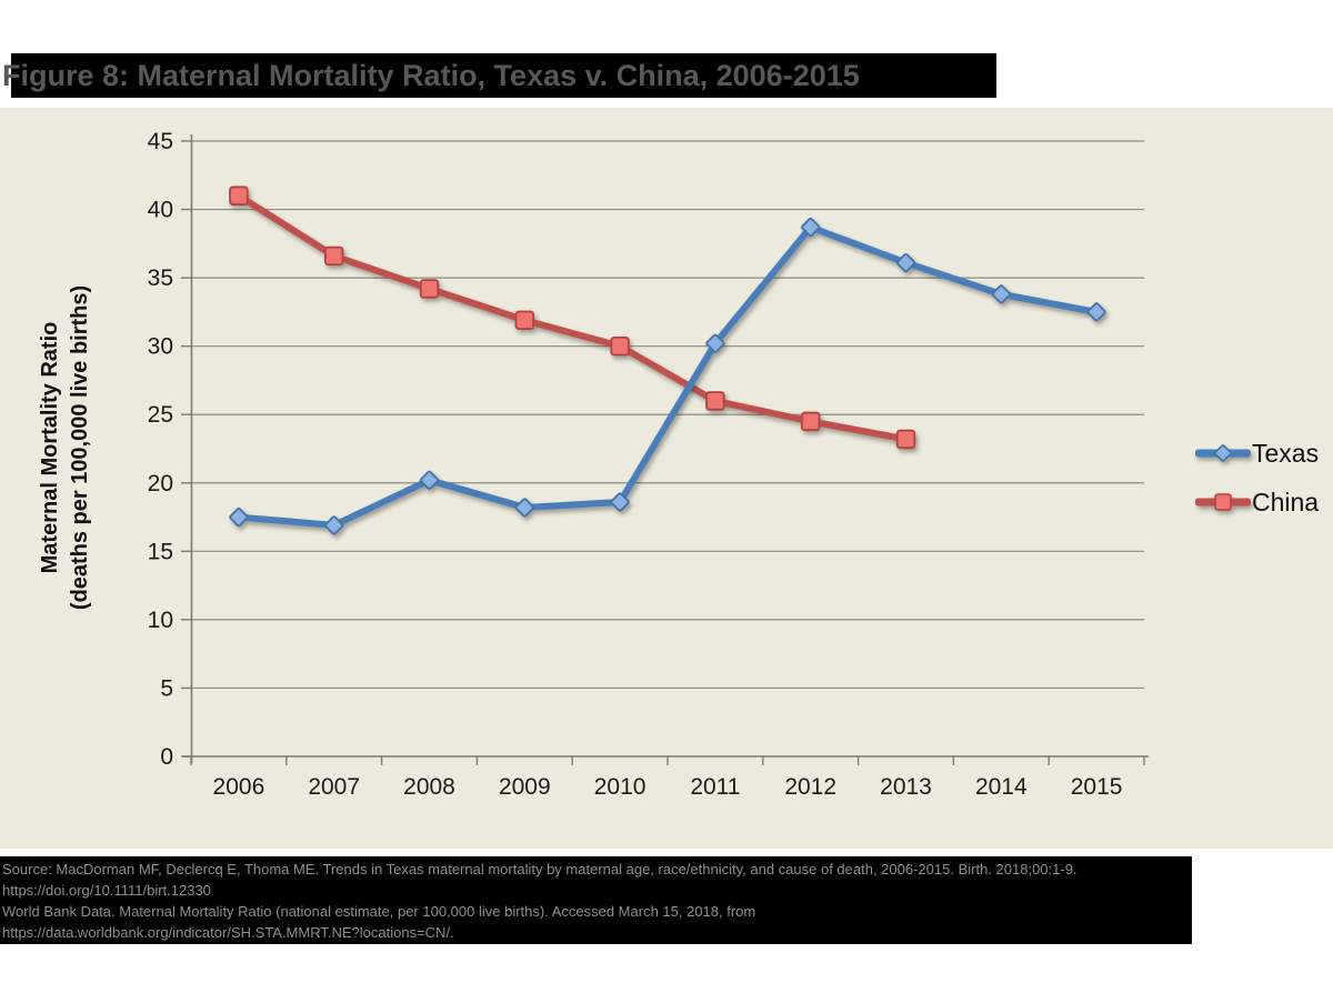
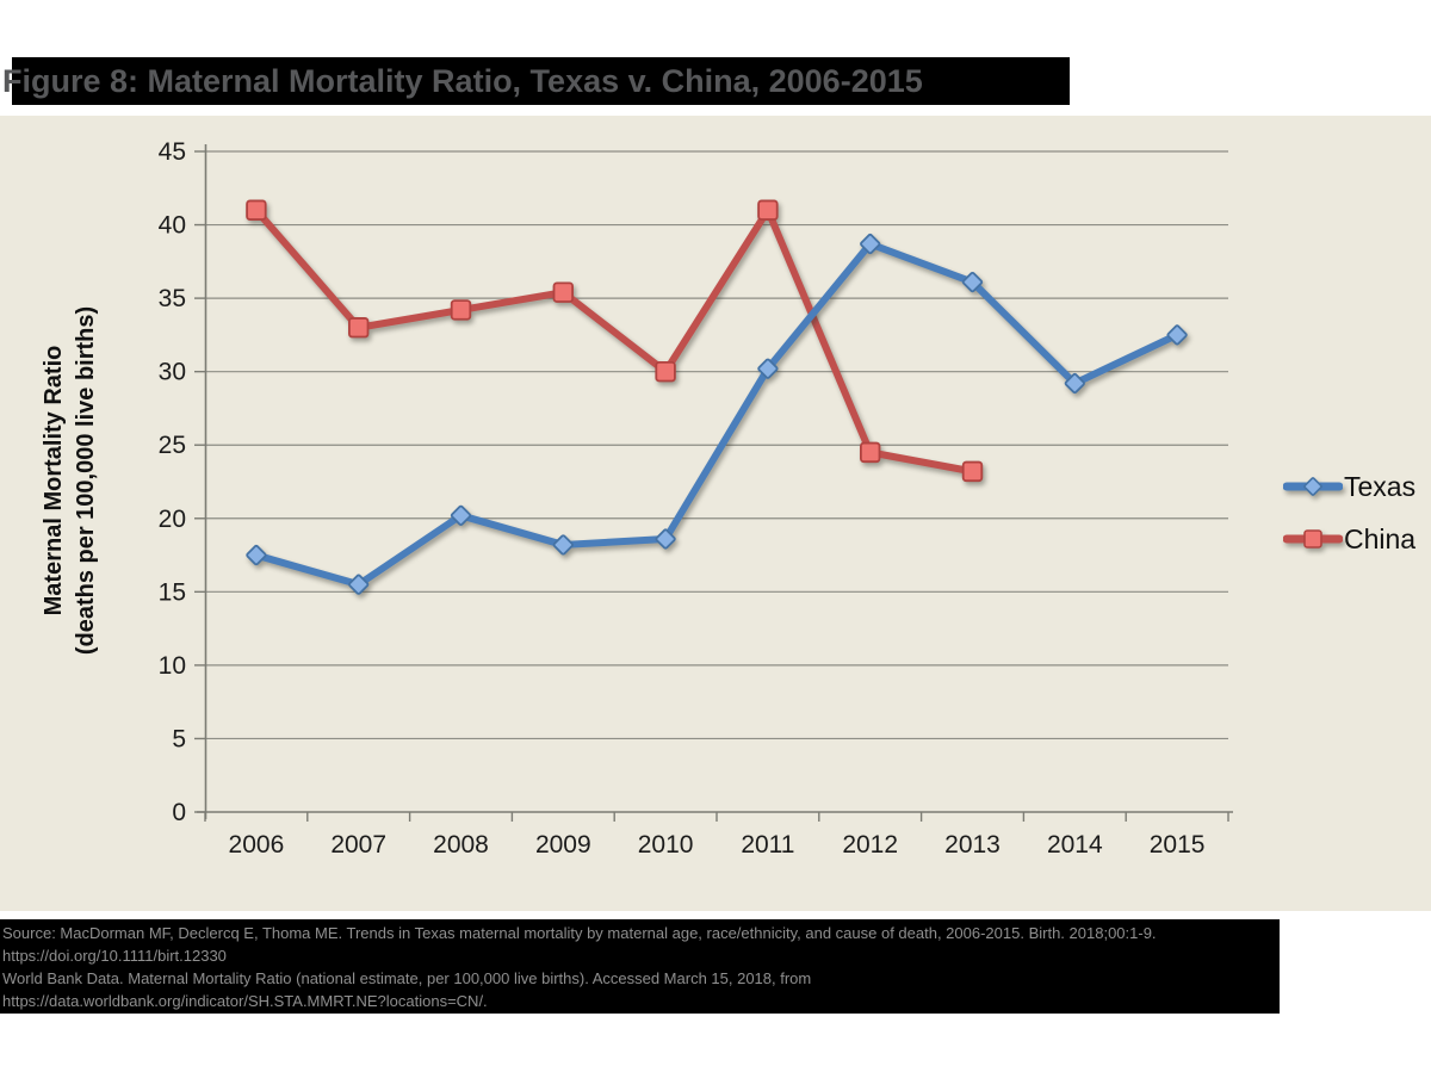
China/2007: 36.6 -> 33.0
Texas/2007: 16.9 -> 15.5
China/2009: 31.9 -> 35.4
China/2011: 26.0 -> 41.0
Texas/2014: 33.8 -> 29.2
